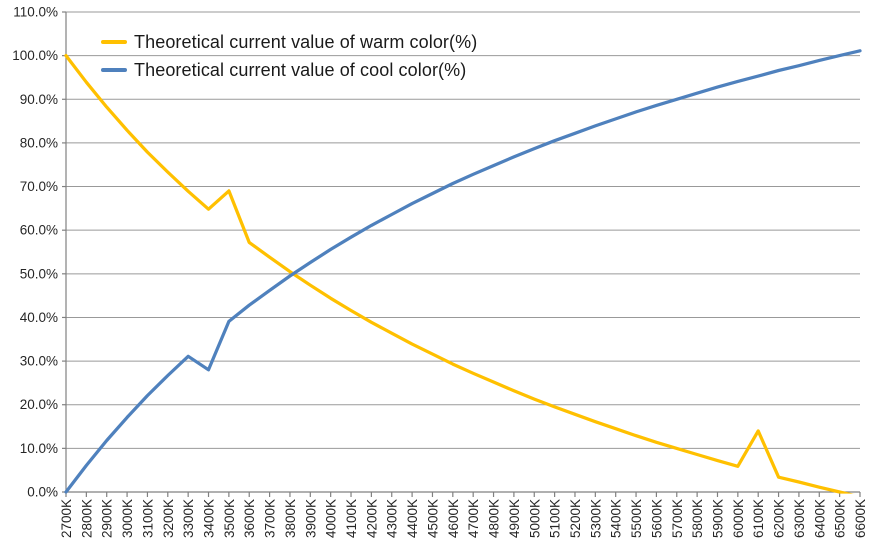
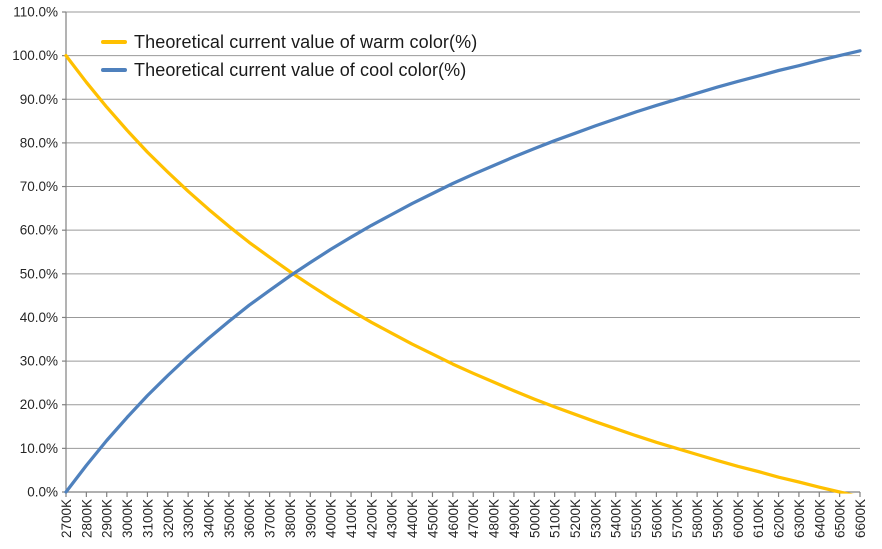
Theoretical current value of cool color(%)/3400K: 28% -> 35%
Theoretical current value of warm color(%)/3500K: 69% -> 61%
Theoretical current value of warm color(%)/6100K: 14% -> 5%
